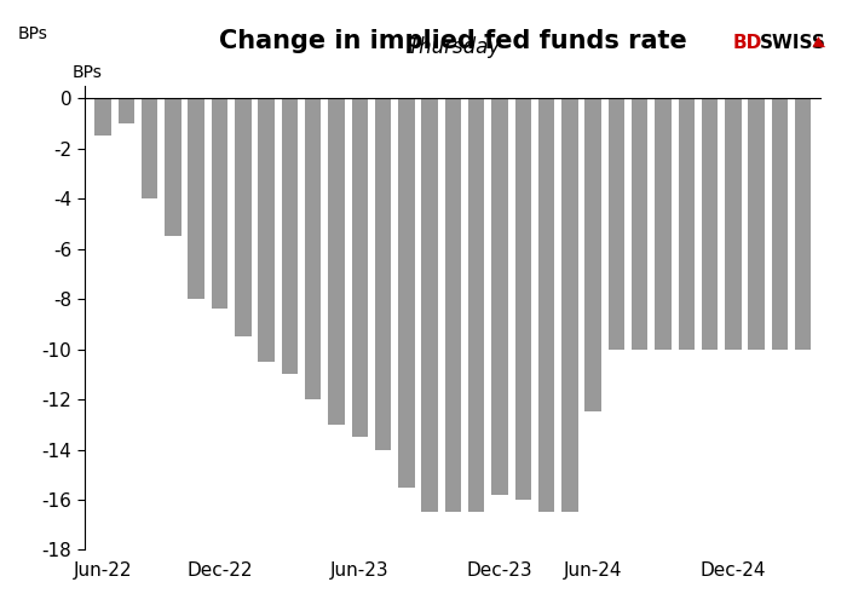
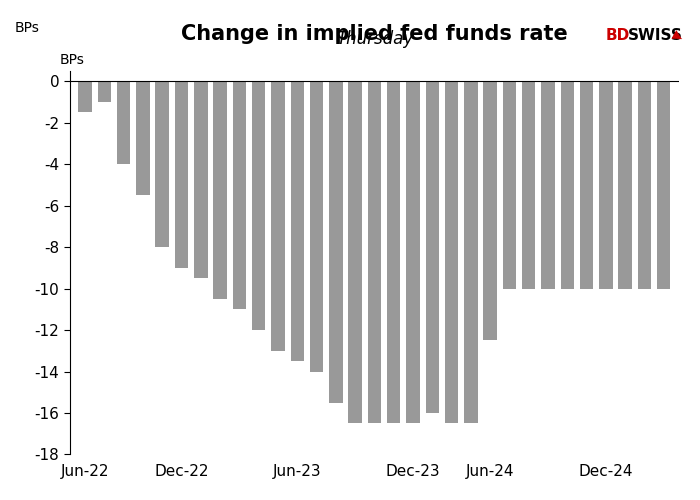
Dec-22: -8.4 -> -9.0
Dec-23: -15.8 -> -16.5
